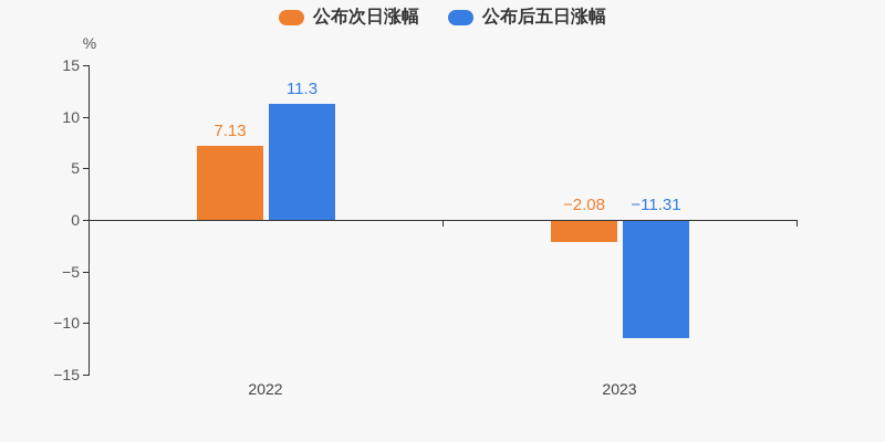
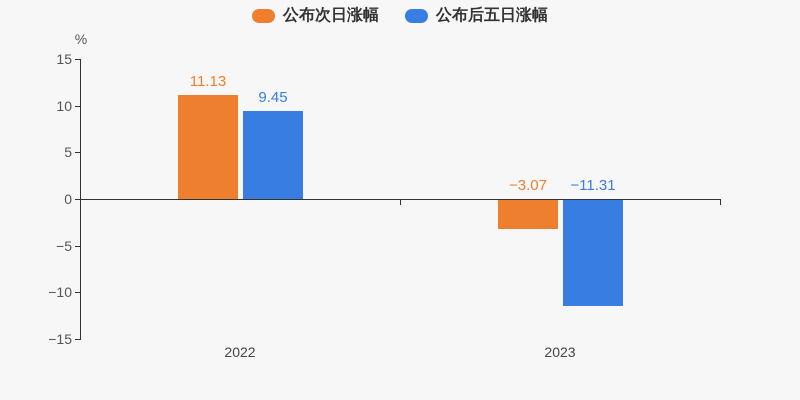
公布次日涨幅/2022: 7.13 -> 11.13
公布后五日涨幅/2022: 11.3 -> 9.45
公布次日涨幅/2023: −2.08 -> −3.07
